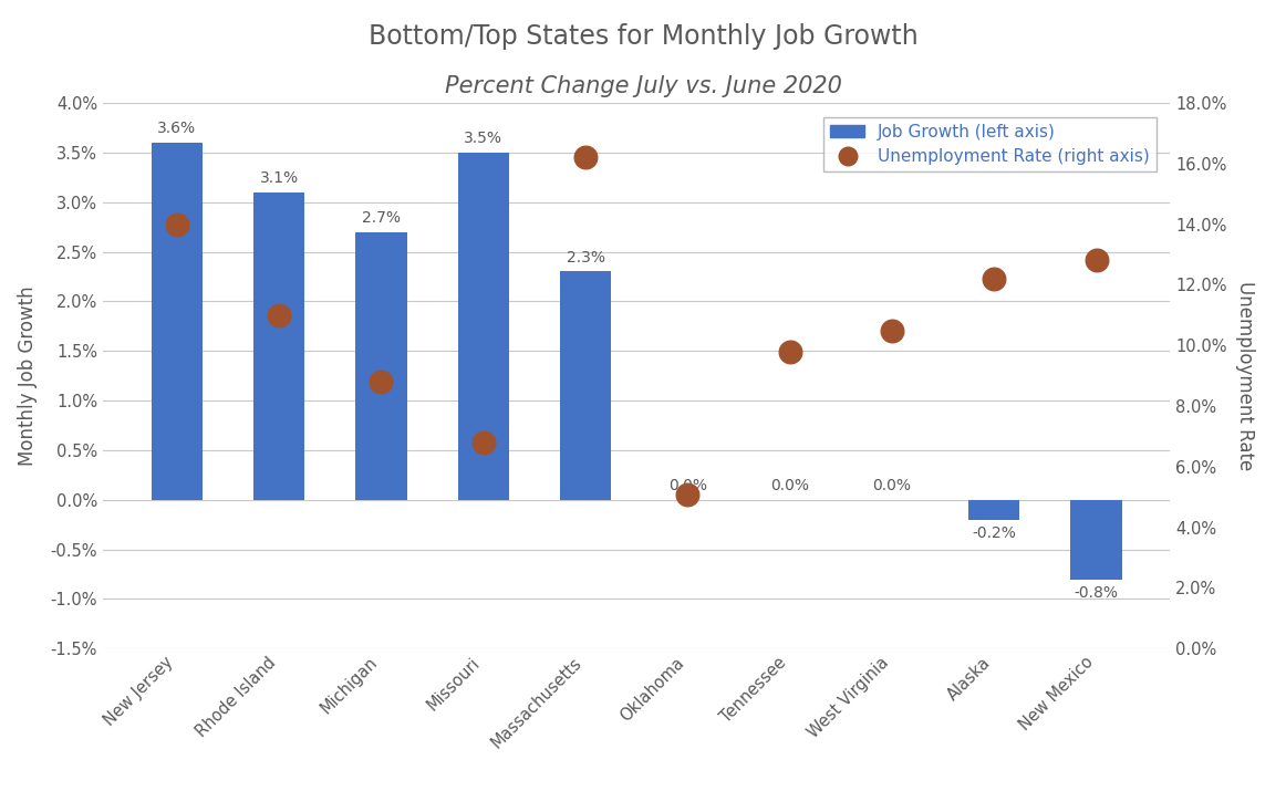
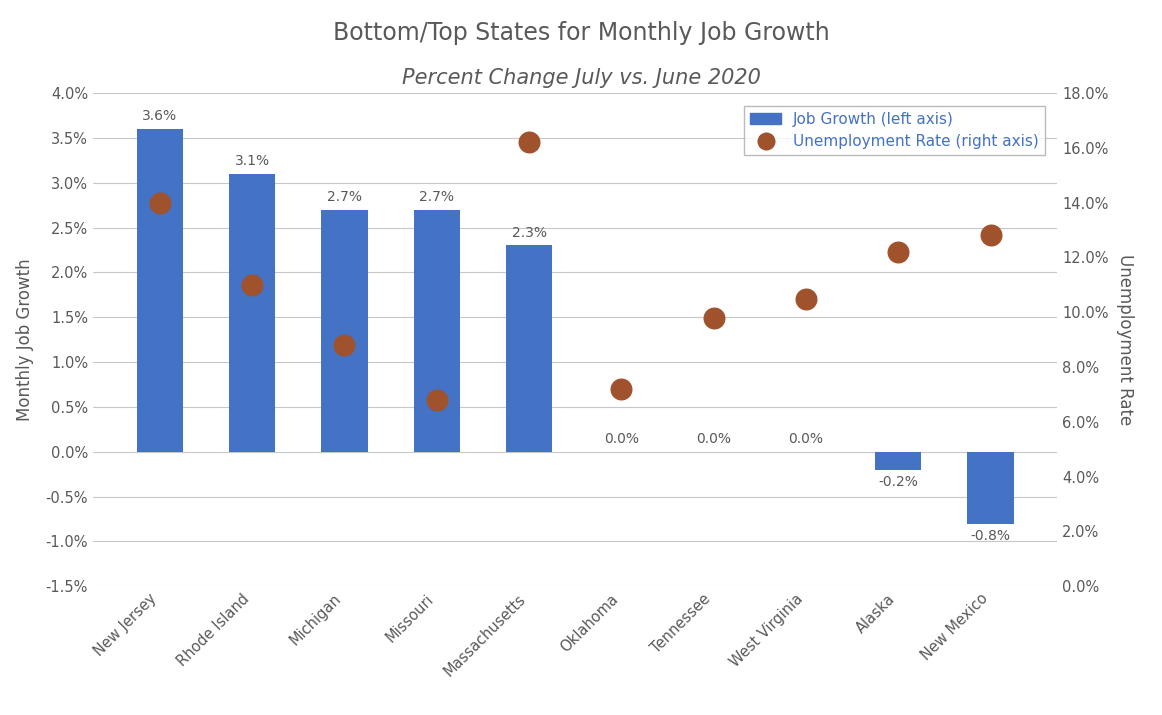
Job Growth (left axis)/Missouri: 3.5% -> 2.7%
Unemployment Rate (right axis)/Oklahoma: 5.1% -> 7.2%
